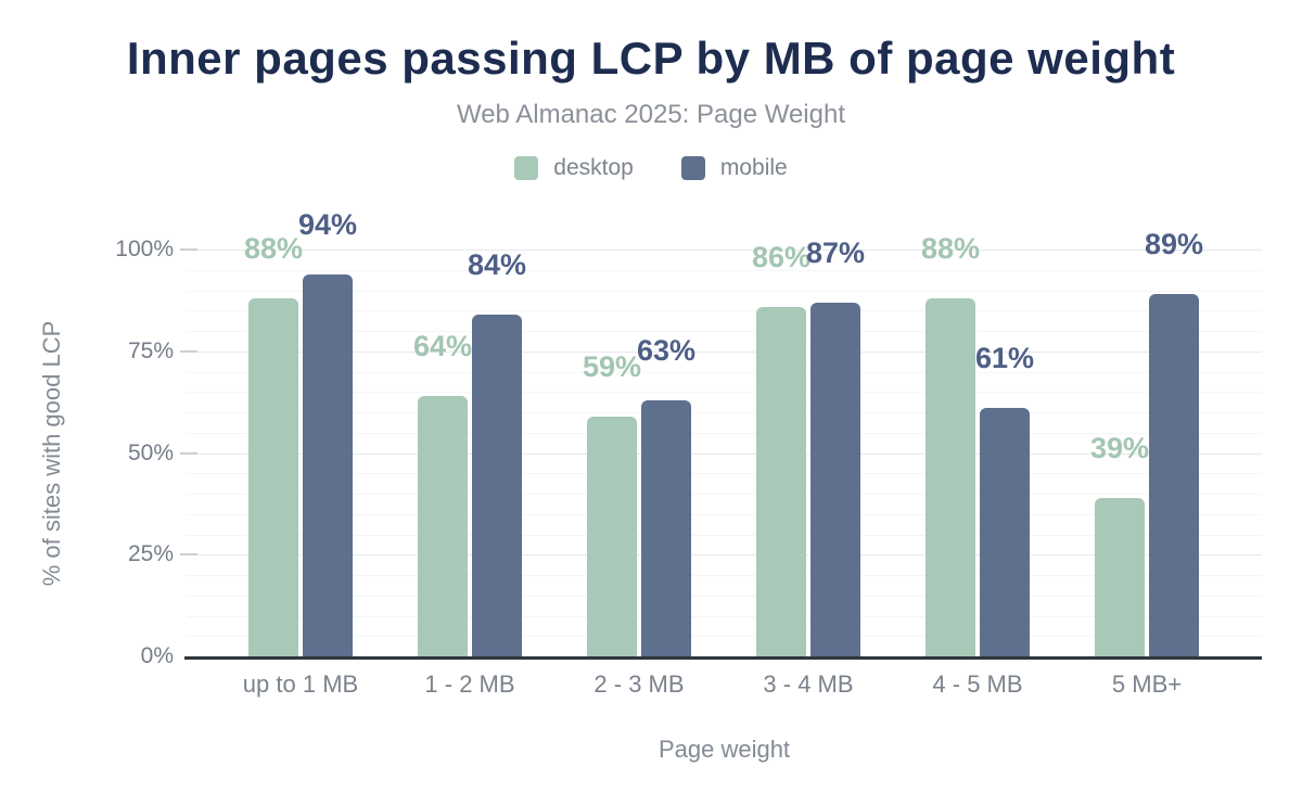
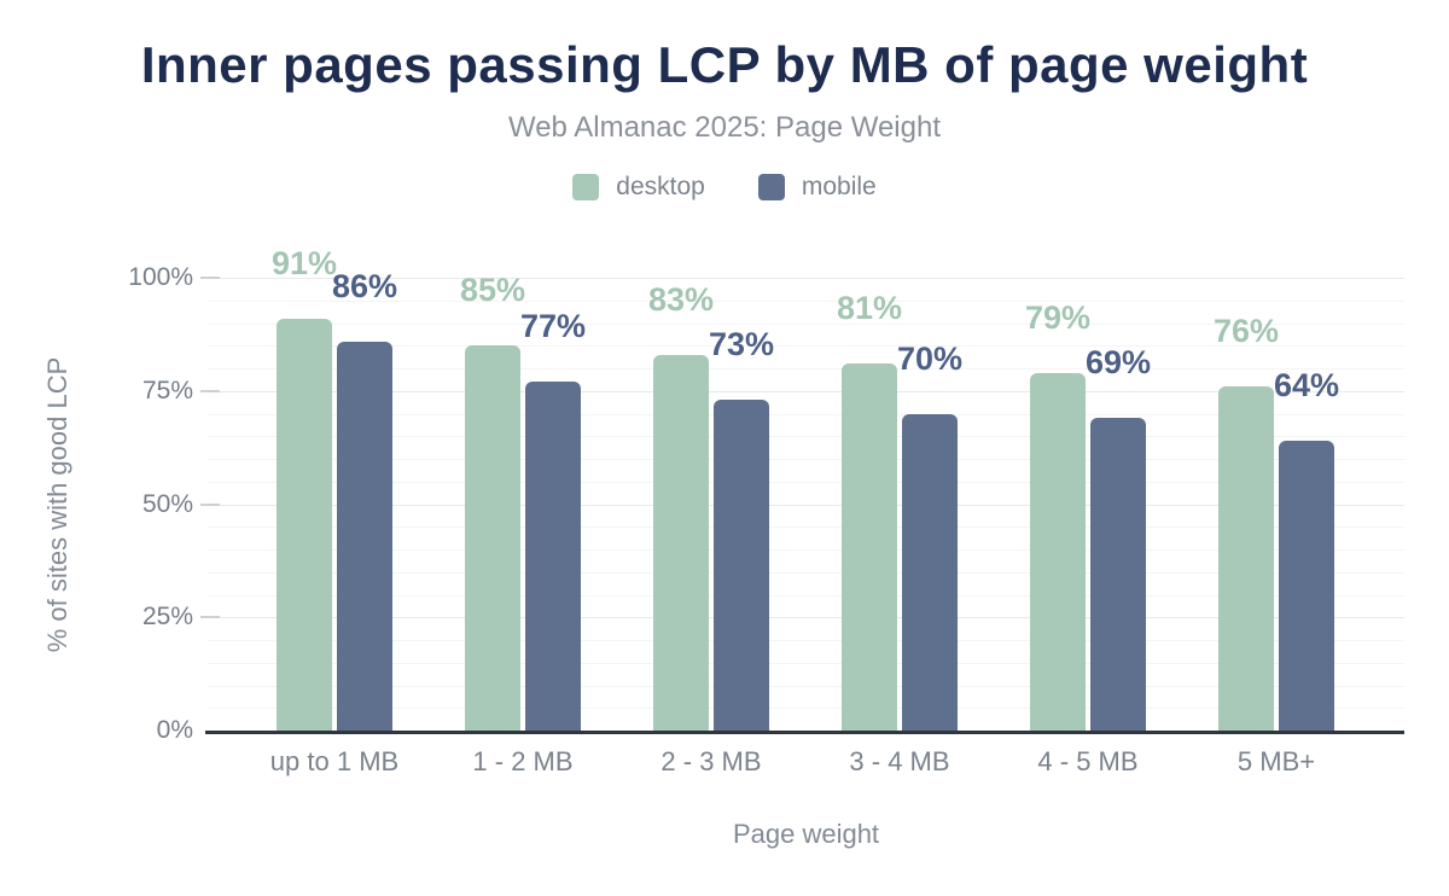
desktop/up to 1 MB: 88% -> 91%
mobile/up to 1 MB: 94% -> 86%
desktop/1 - 2 MB: 64% -> 85%
mobile/1 - 2 MB: 84% -> 77%
desktop/2 - 3 MB: 59% -> 83%
mobile/2 - 3 MB: 63% -> 73%
desktop/3 - 4 MB: 86% -> 81%
mobile/3 - 4 MB: 87% -> 70%
desktop/4 - 5 MB: 88% -> 79%
mobile/4 - 5 MB: 61% -> 69%
desktop/5 MB+: 39% -> 76%
mobile/5 MB+: 89% -> 64%
